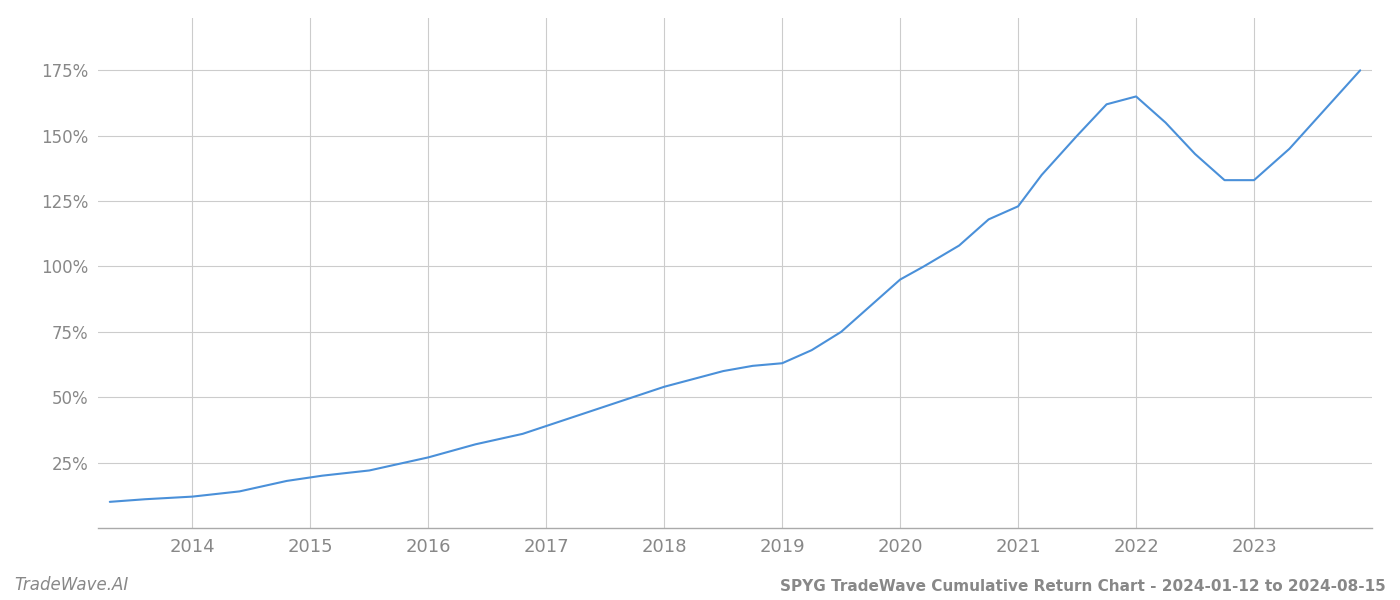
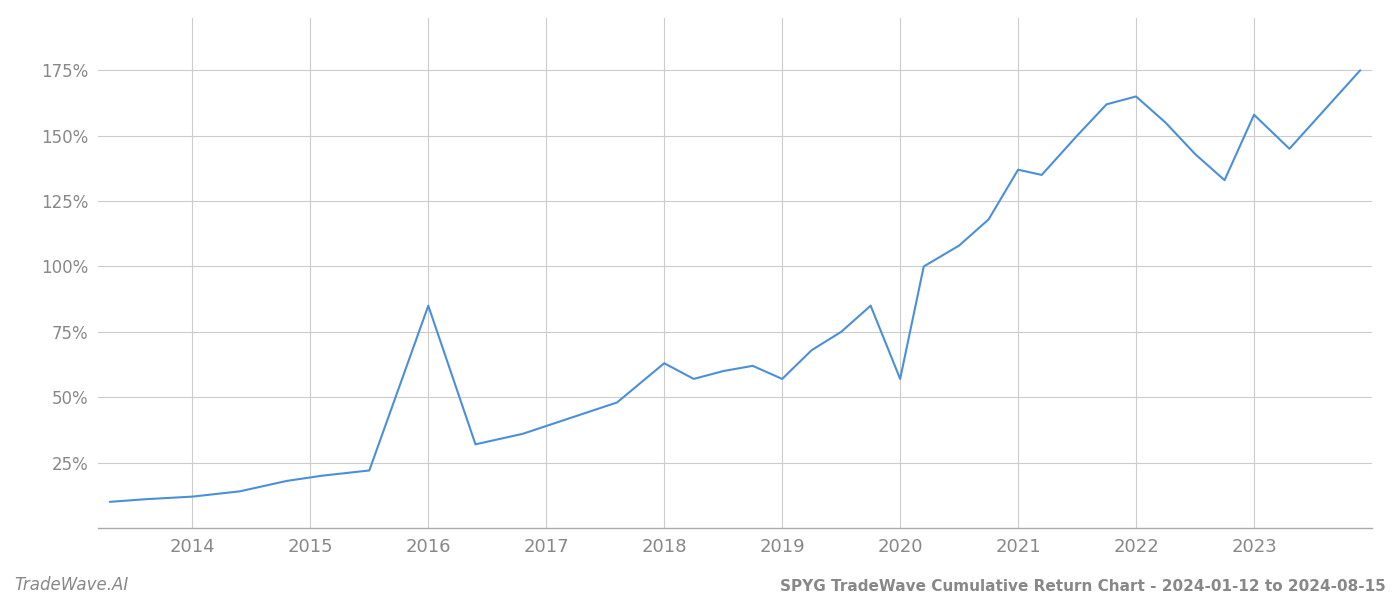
2016: 27% -> 85%
2018: 54% -> 63%
2019: 63% -> 57%
2020: 95% -> 57%
2021: 123% -> 137%
2023: 133% -> 158%
